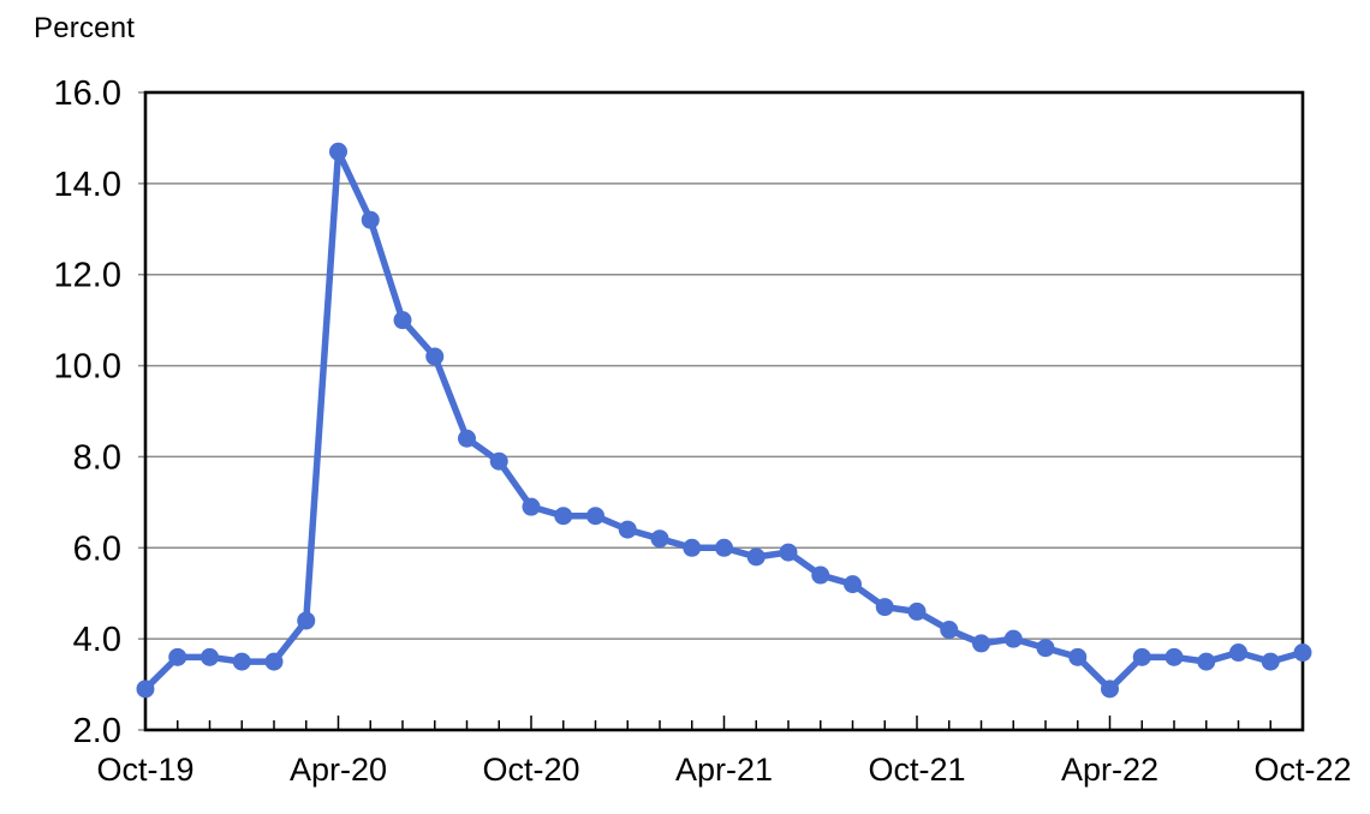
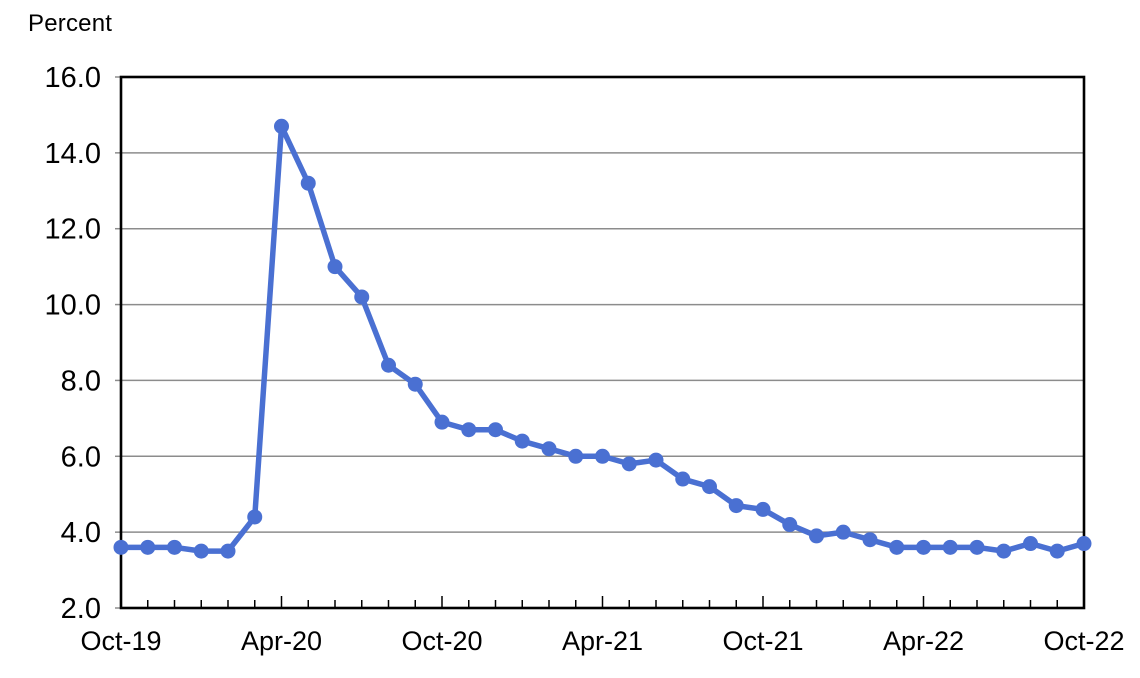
Oct-19: 2.9 -> 3.6
Apr-22: 2.9 -> 3.6
